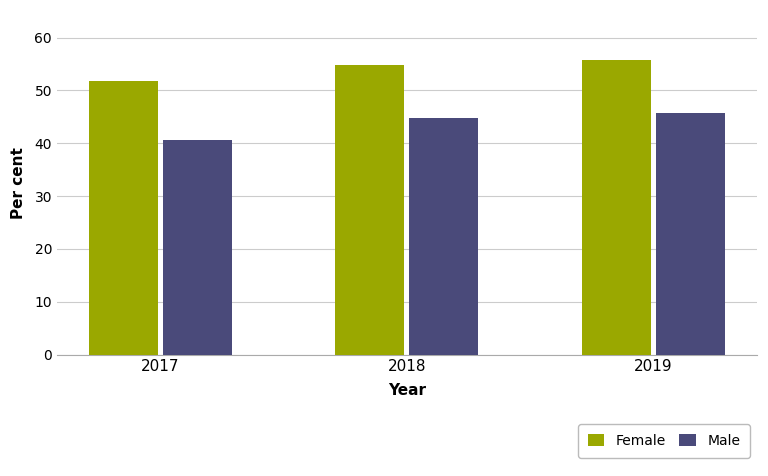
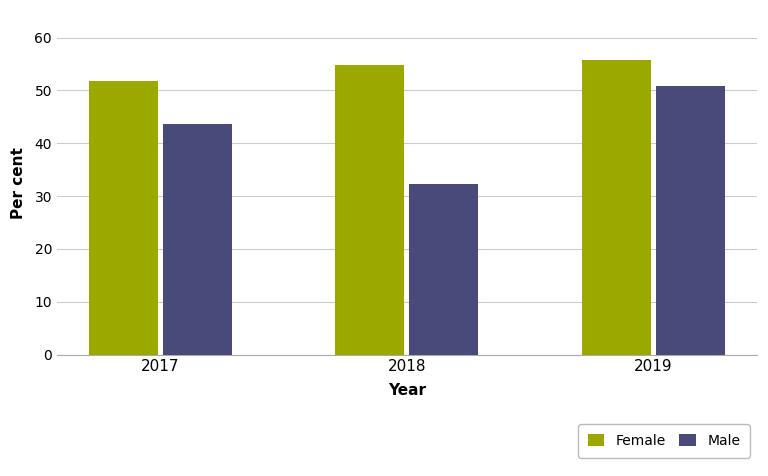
Male/2017: 40.7 -> 43.6
Male/2018: 44.8 -> 32.2
Male/2019: 45.7 -> 50.8
